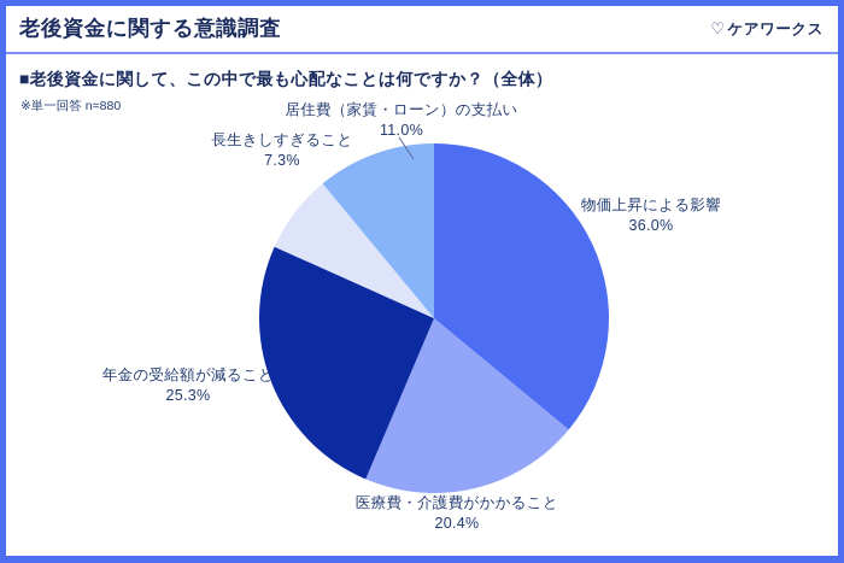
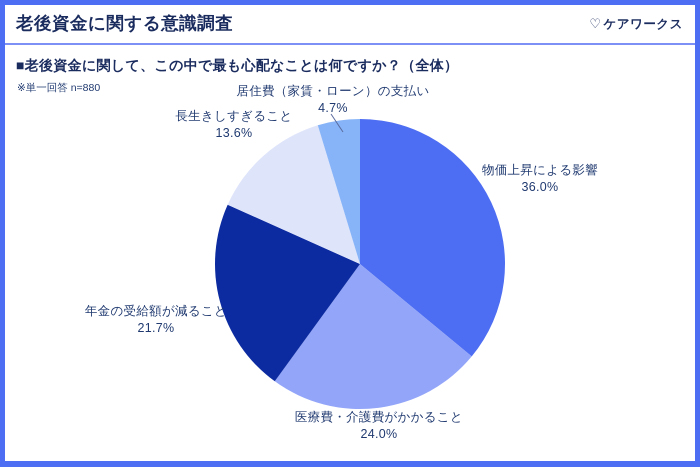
医療費・介護費がかかること: 20.4% -> 24.0%
年金の受給額が減ること: 25.3% -> 21.7%
長生きしすぎること: 7.3% -> 13.6%
居住費（家賃・ローン）の支払い: 11.0% -> 4.7%
